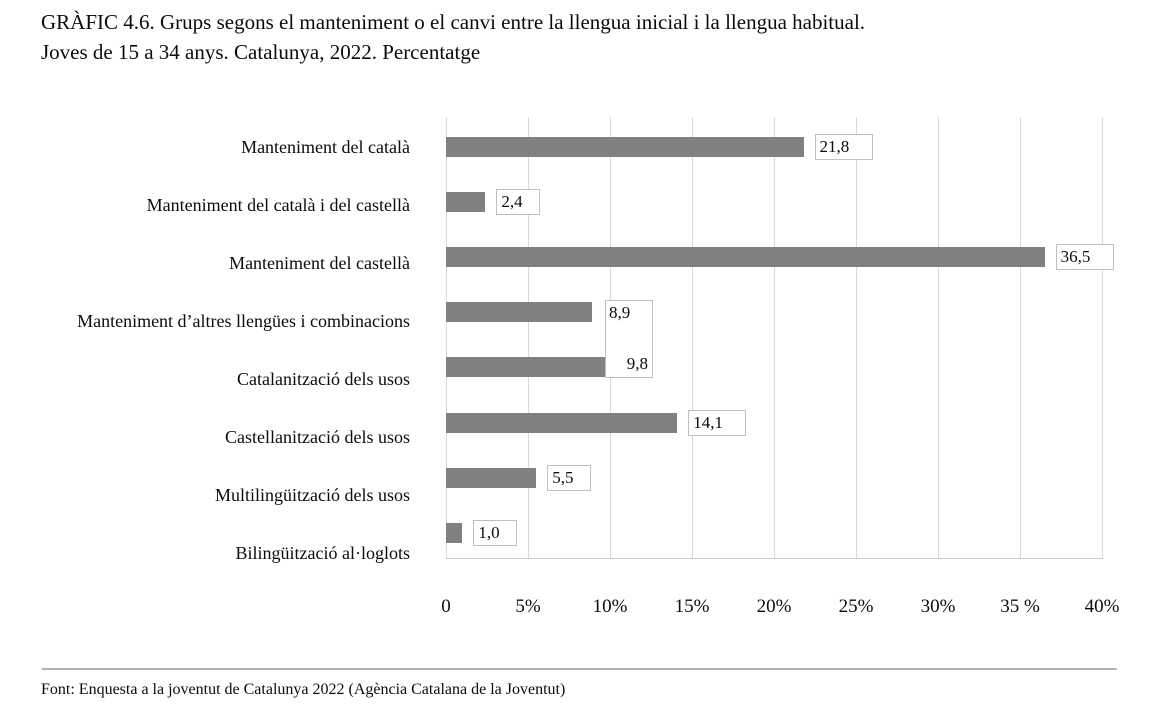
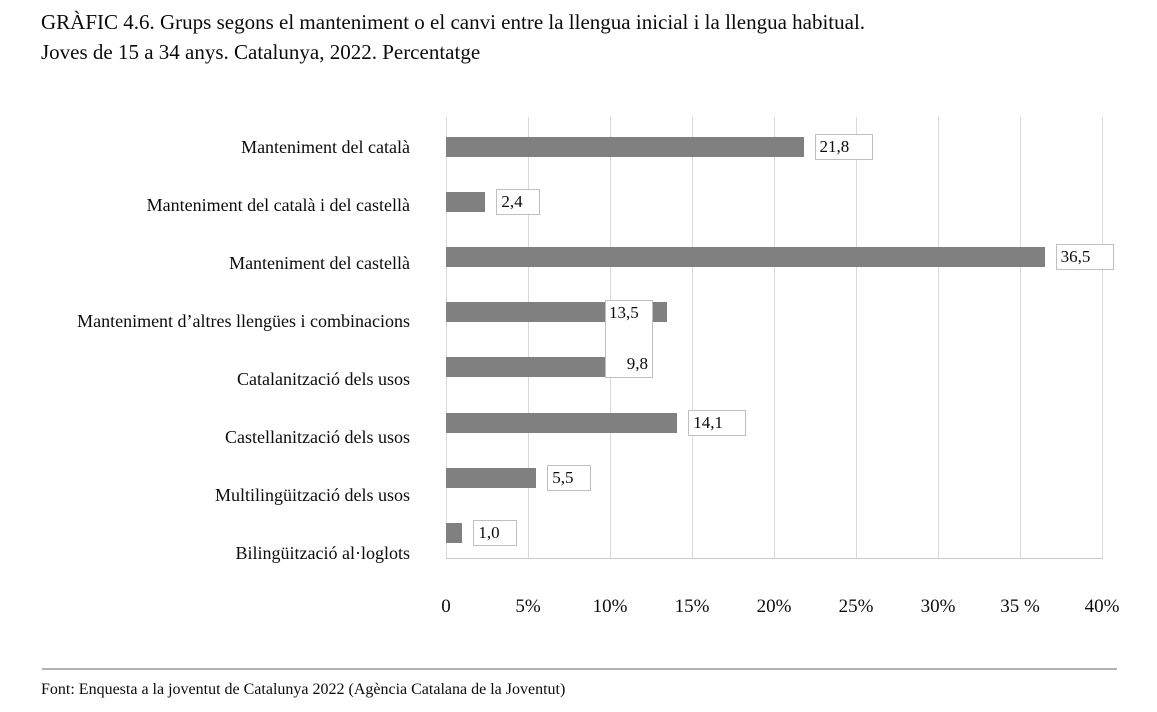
Manteniment d’altres llengües i combinacions: 8,9 -> 13,5
